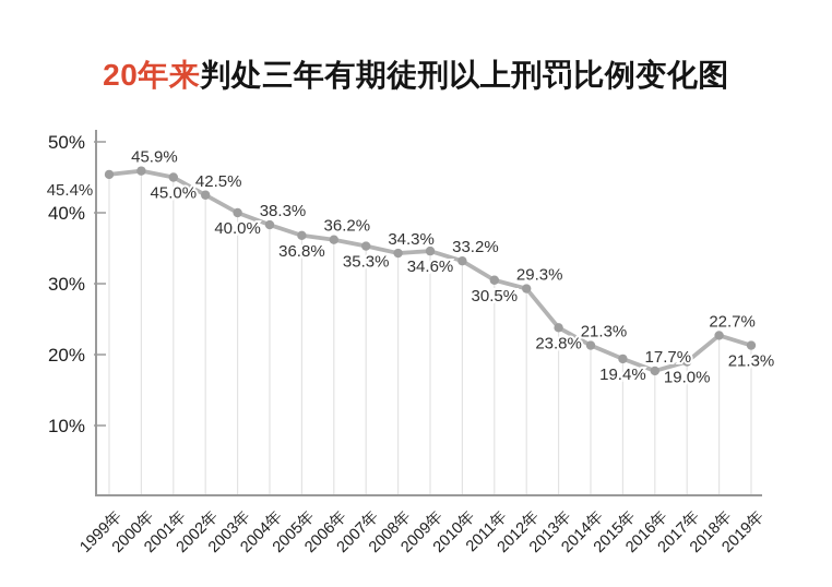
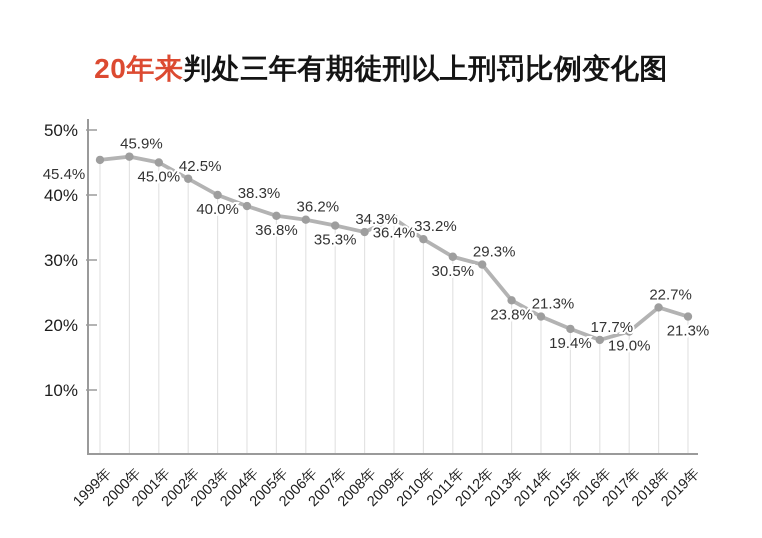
2009年: 34.6% -> 36.4%
